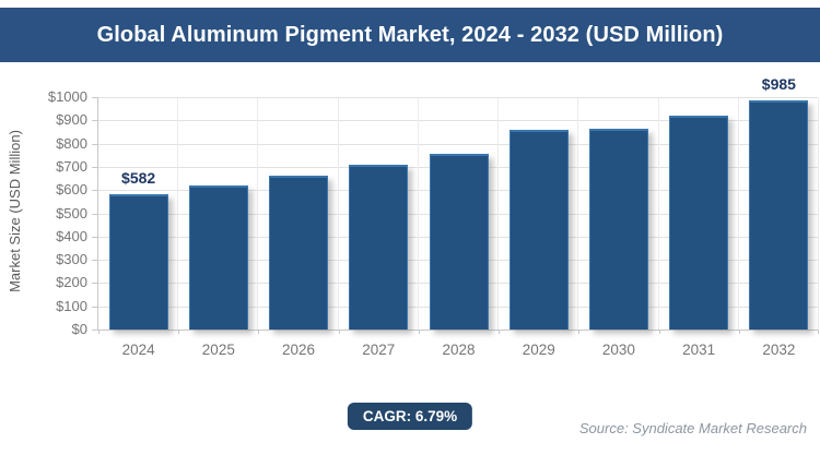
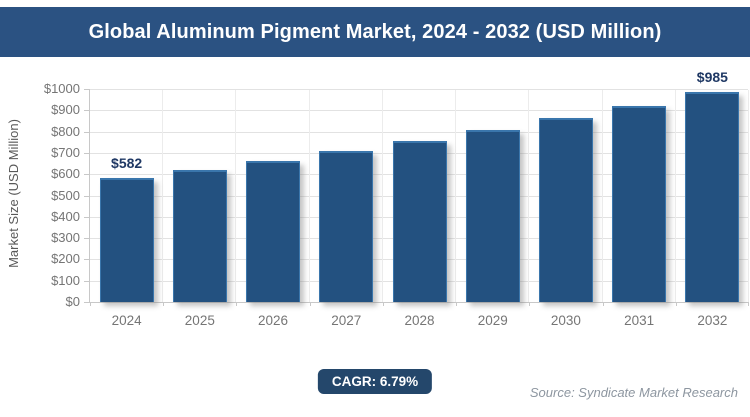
2029: $860 -> $810
